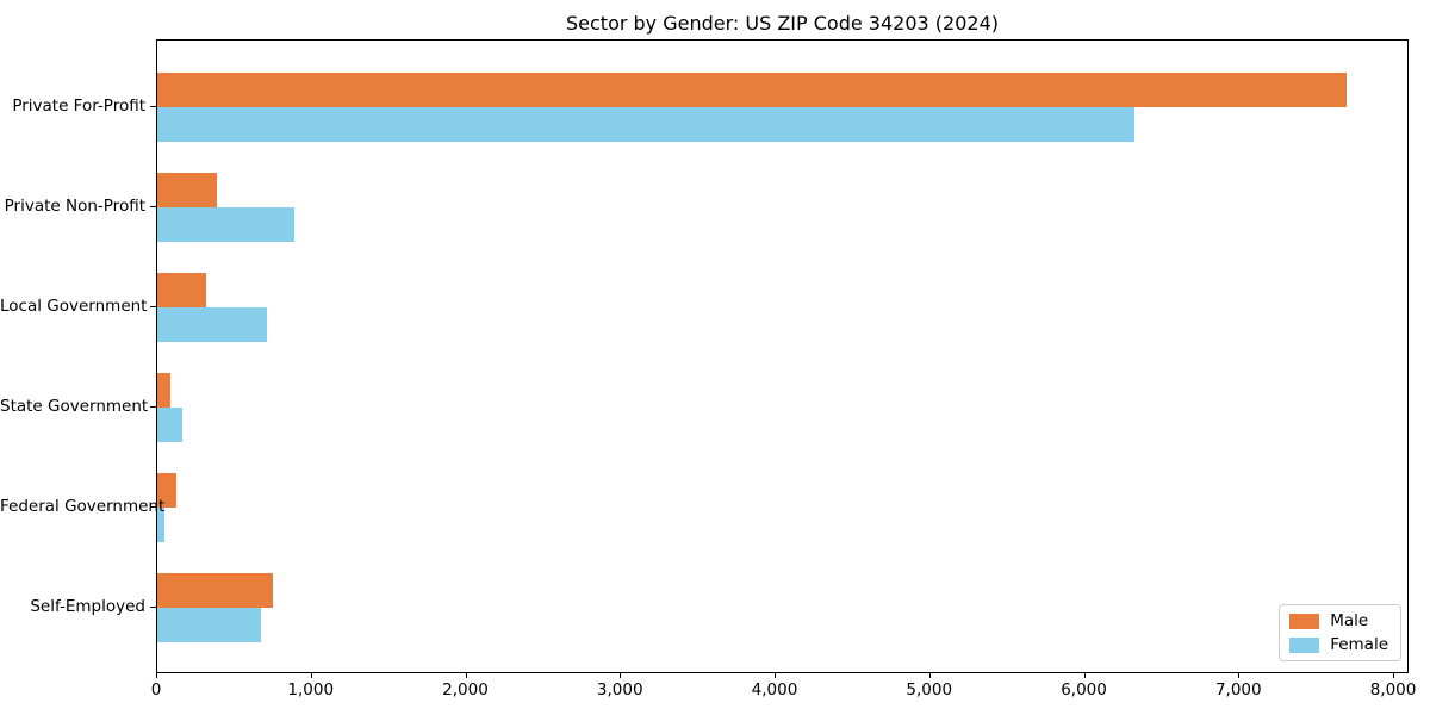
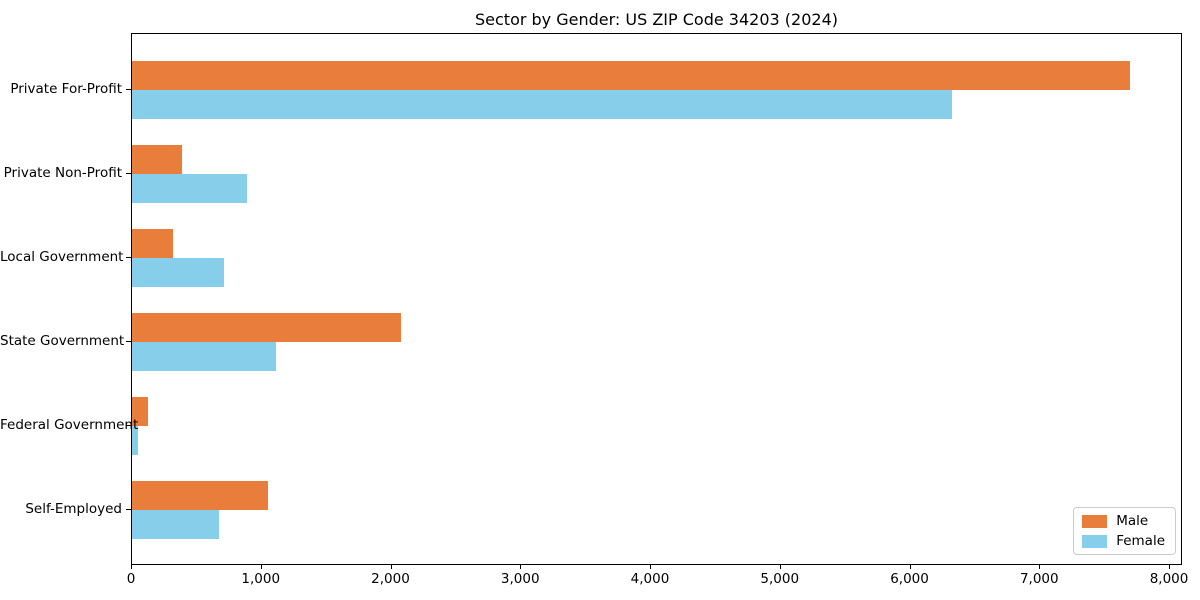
Male/State Government: 80 -> 2080
Female/State Government: 160 -> 1110
Male/Self-Employed: 750 -> 1050
